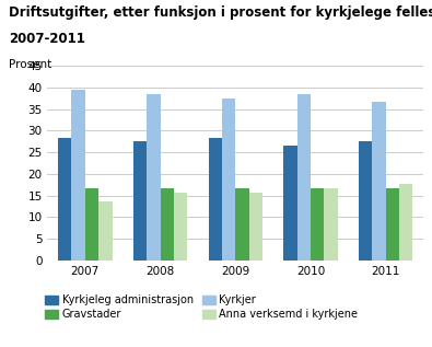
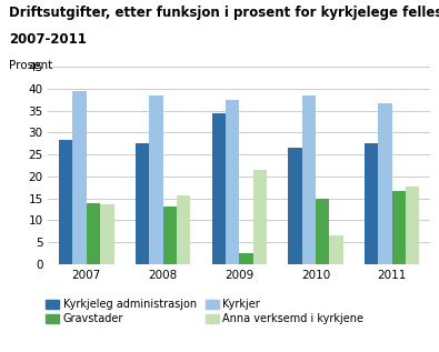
Gravstader/2007: 16.6 -> 14.0
Gravstader/2008: 16.6 -> 13.0
Kyrkjeleg administrasjon/2009: 28.4 -> 34.5
Gravstader/2009: 16.6 -> 2.5
Anna verksemd i kyrkjene/2009: 15.7 -> 21.5
Gravstader/2010: 16.6 -> 15.0
Anna verksemd i kyrkjene/2010: 16.6 -> 6.5
